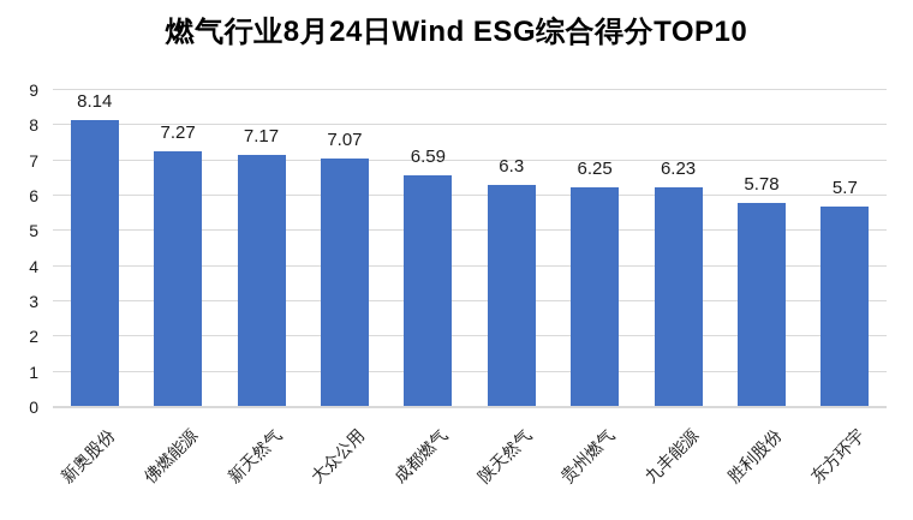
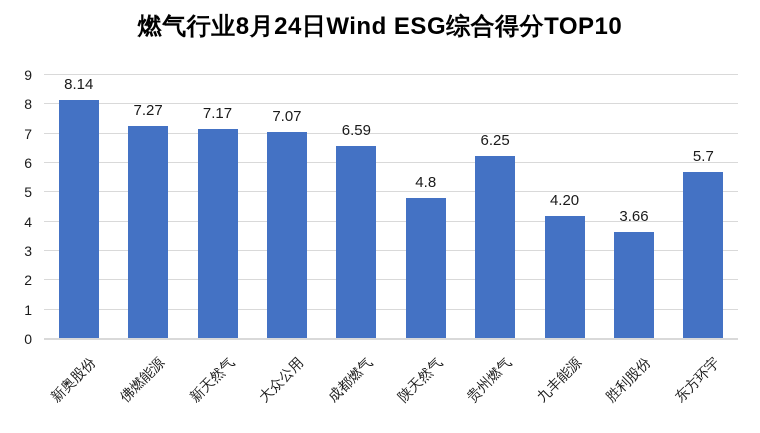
陕天然气: 6.3 -> 4.8
九丰能源: 6.23 -> 4.20
胜利股份: 5.78 -> 3.66
